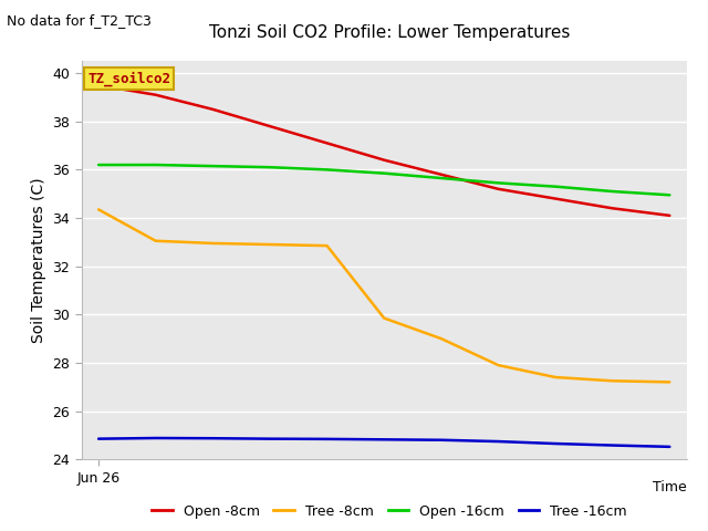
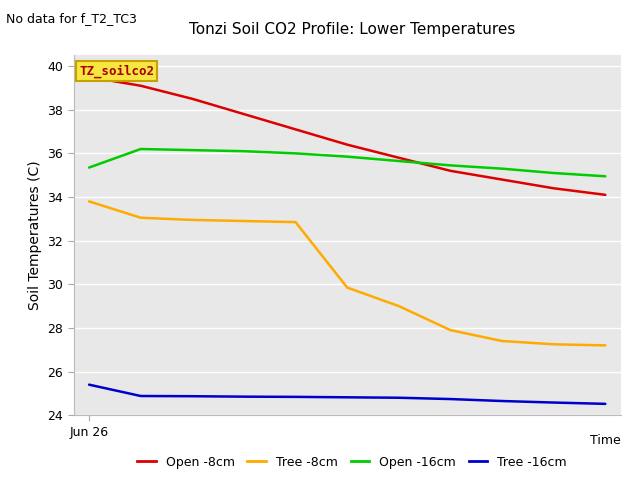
Tree -8cm/Jun 26: 34.35 -> 33.80
Open -16cm/Jun 26: 36.20 -> 35.35
Tree -16cm/Jun 26: 24.85 -> 25.40
